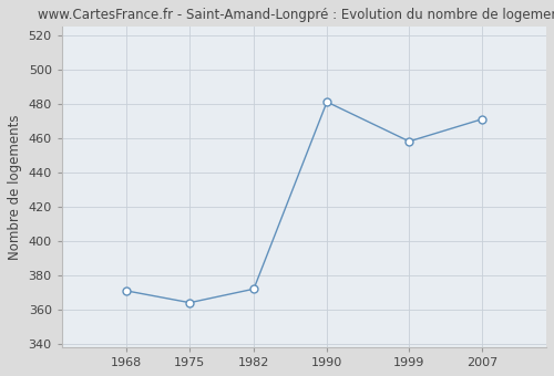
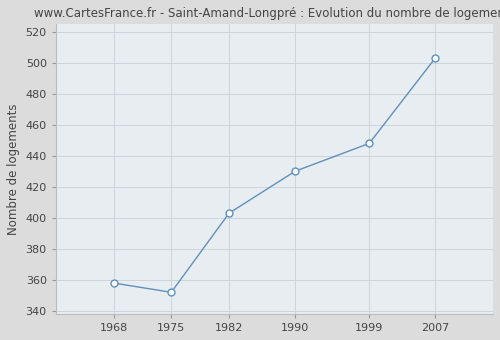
1968: 371 -> 358
1975: 364 -> 352
1982: 372 -> 403
1990: 481 -> 430
1999: 458 -> 448
2007: 471 -> 503
